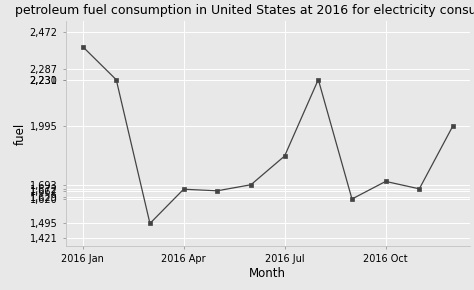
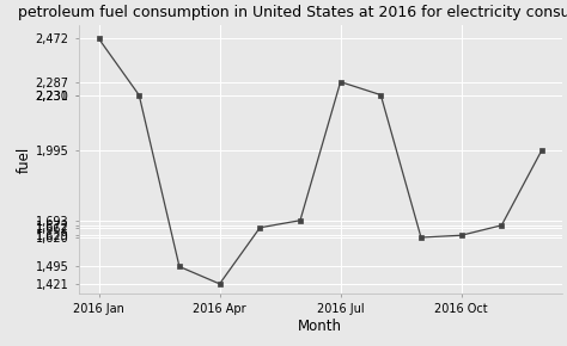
2016 Jan: 2,400 -> 2,470
2016 Apr: 1,670 -> 1,420
2016 Jul: 1,840 -> 2,290
2016 Oct: 1,710 -> 1,630
